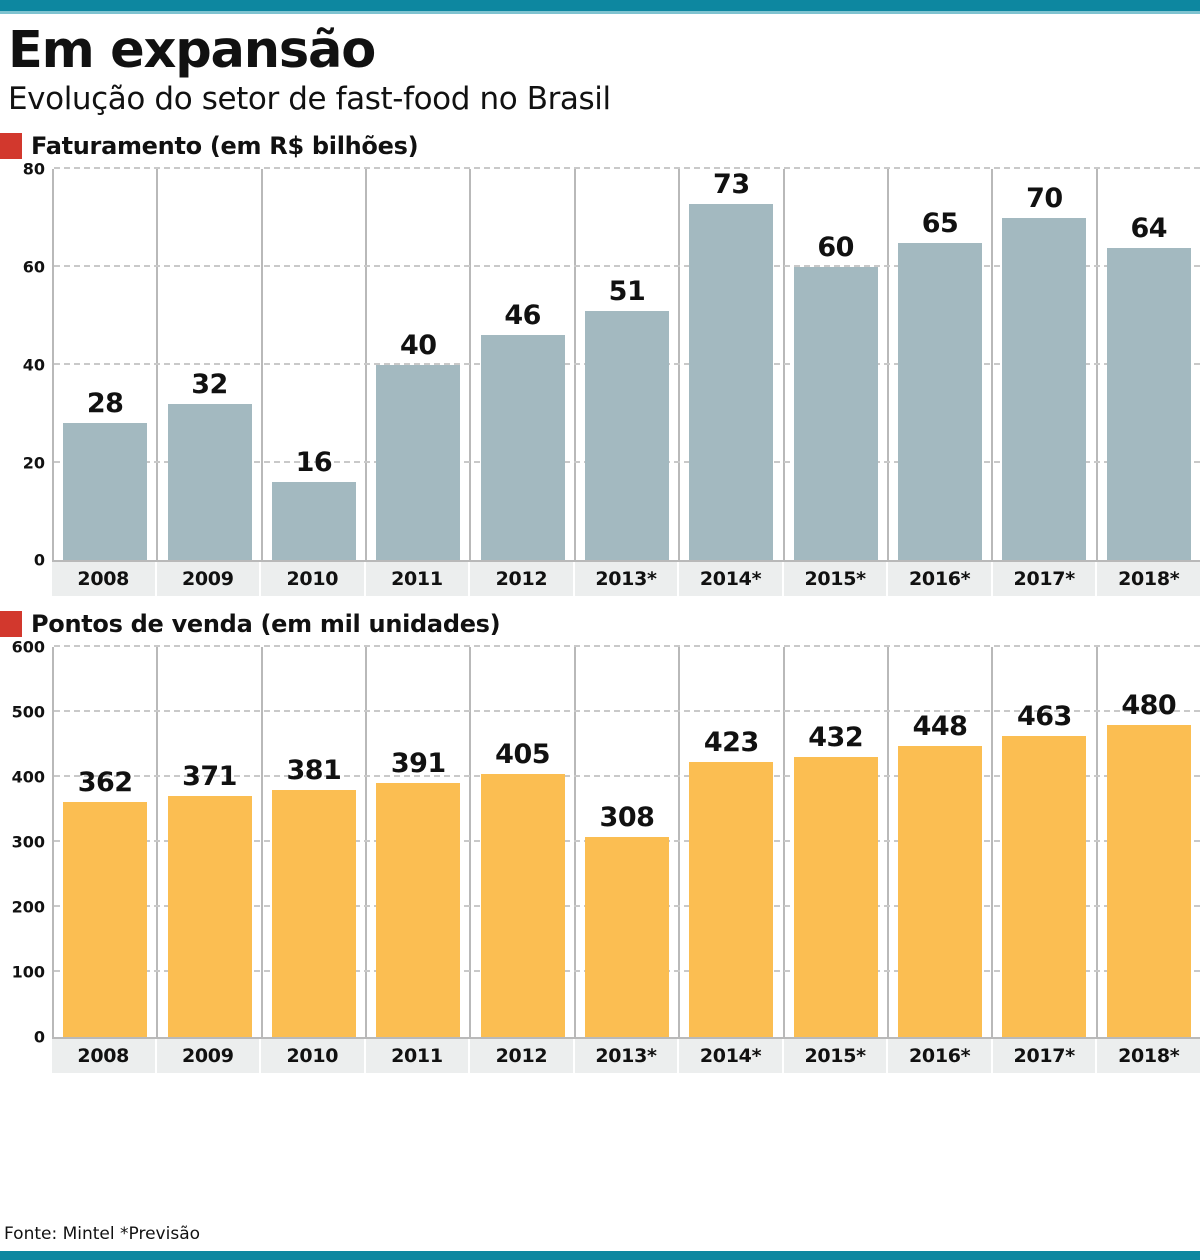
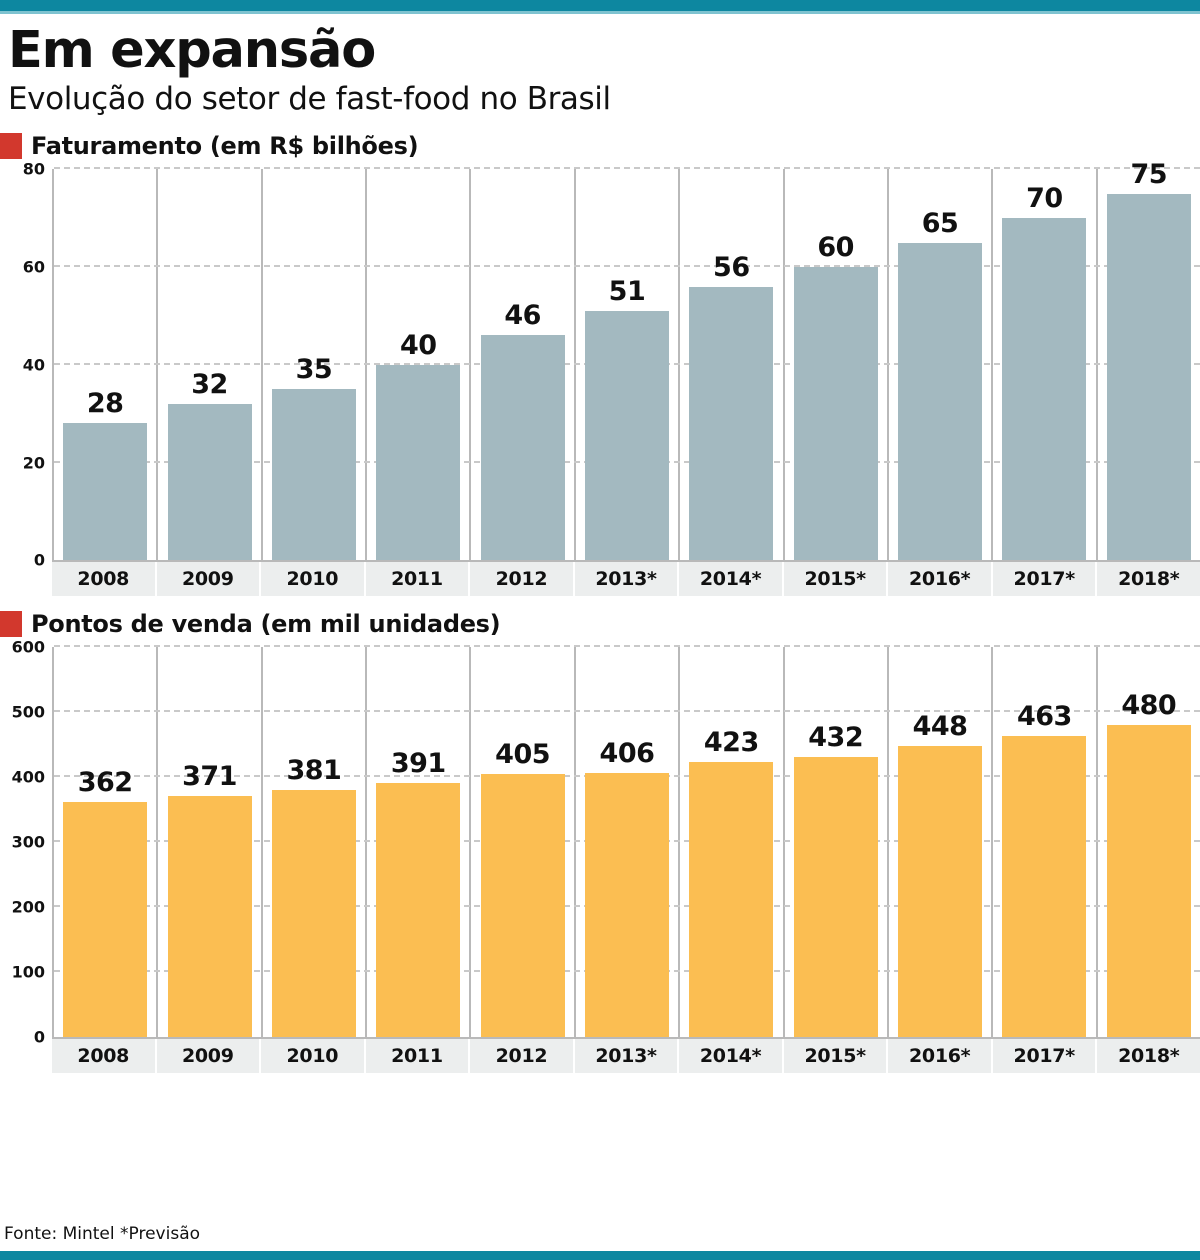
Faturamento (em R$ bilhões)/2010: 16 -> 35
Faturamento (em R$ bilhões)/2014*: 73 -> 56
Faturamento (em R$ bilhões)/2018*: 64 -> 75
Pontos de venda (em mil unidades)/2013*: 308 -> 406
